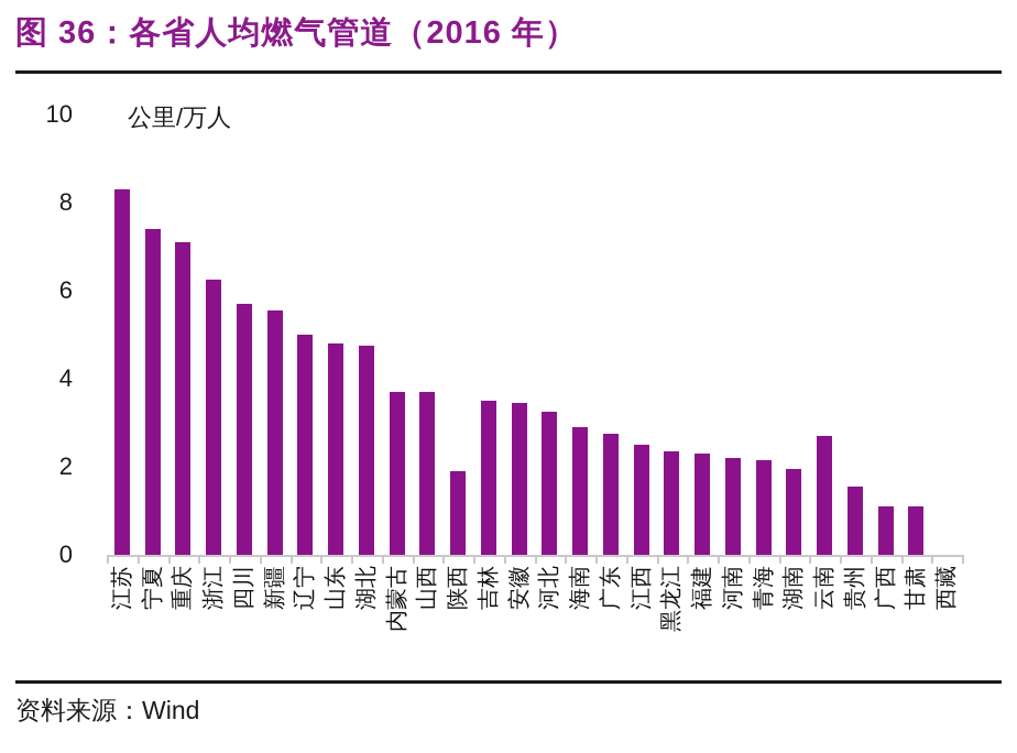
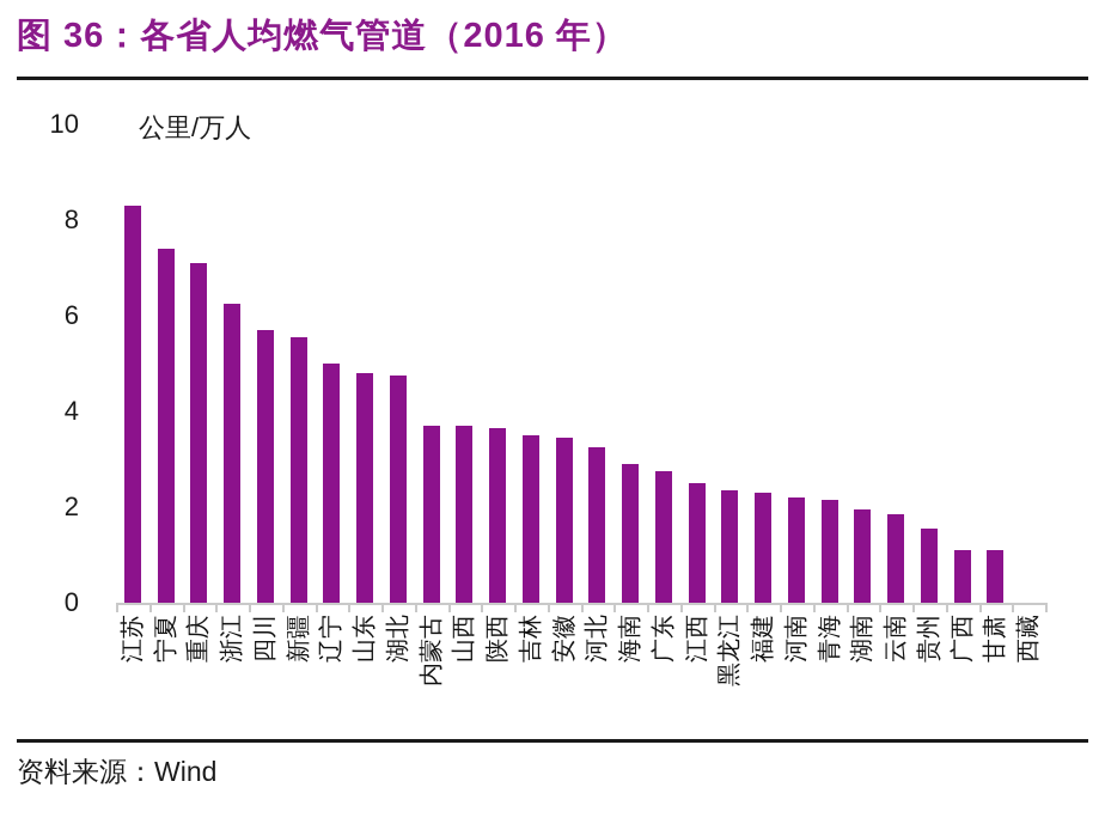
陕西: 1.9 -> 3.6
云南: 2.7 -> 1.9
